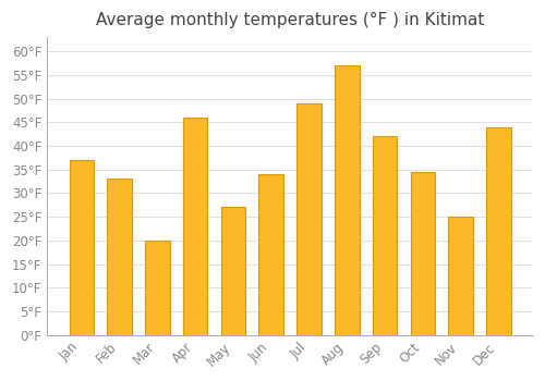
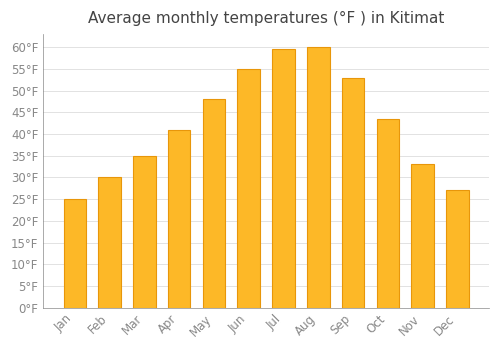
Jan: 37.0°F -> 25.0°F
Feb: 33.0°F -> 30.0°F
Mar: 20.0°F -> 35.0°F
Apr: 46.0°F -> 41.0°F
May: 27.0°F -> 48.0°F
Jun: 34.0°F -> 55.0°F
Jul: 49.0°F -> 59.5°F
Aug: 57.0°F -> 60.0°F
Sep: 42.0°F -> 53.0°F
Oct: 34.5°F -> 43.5°F
Nov: 25.0°F -> 33.0°F
Dec: 44.0°F -> 27.0°F
